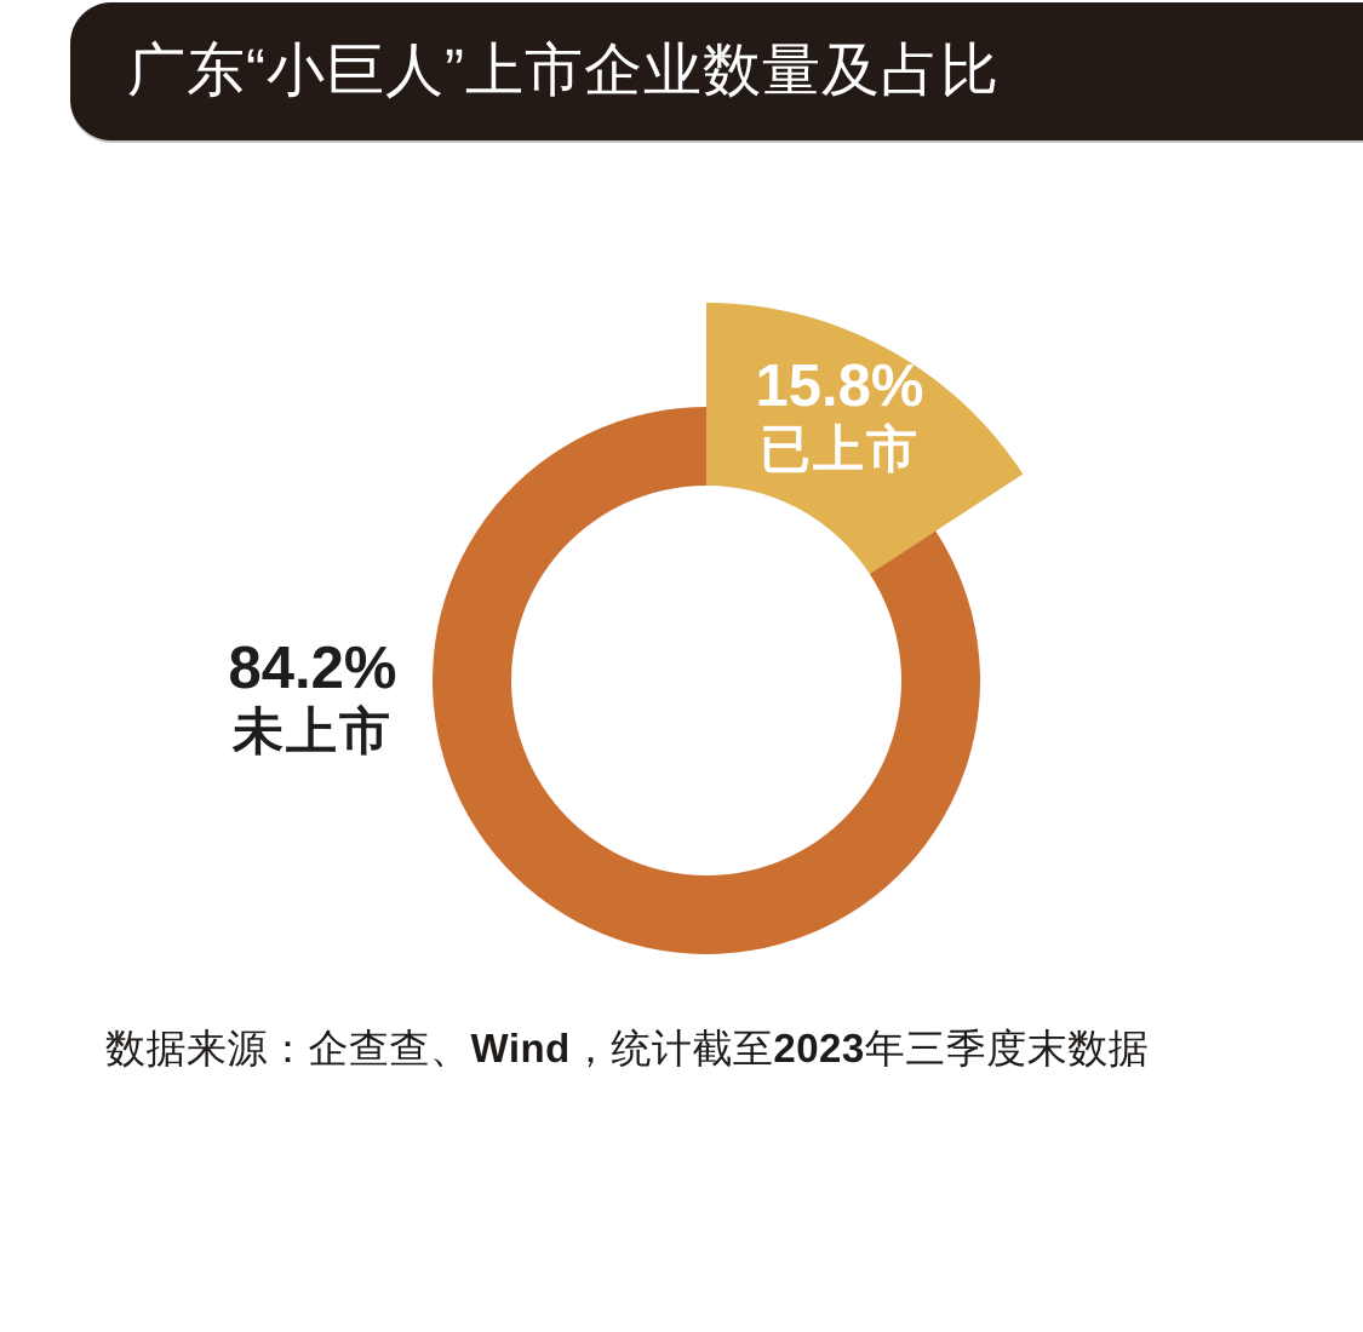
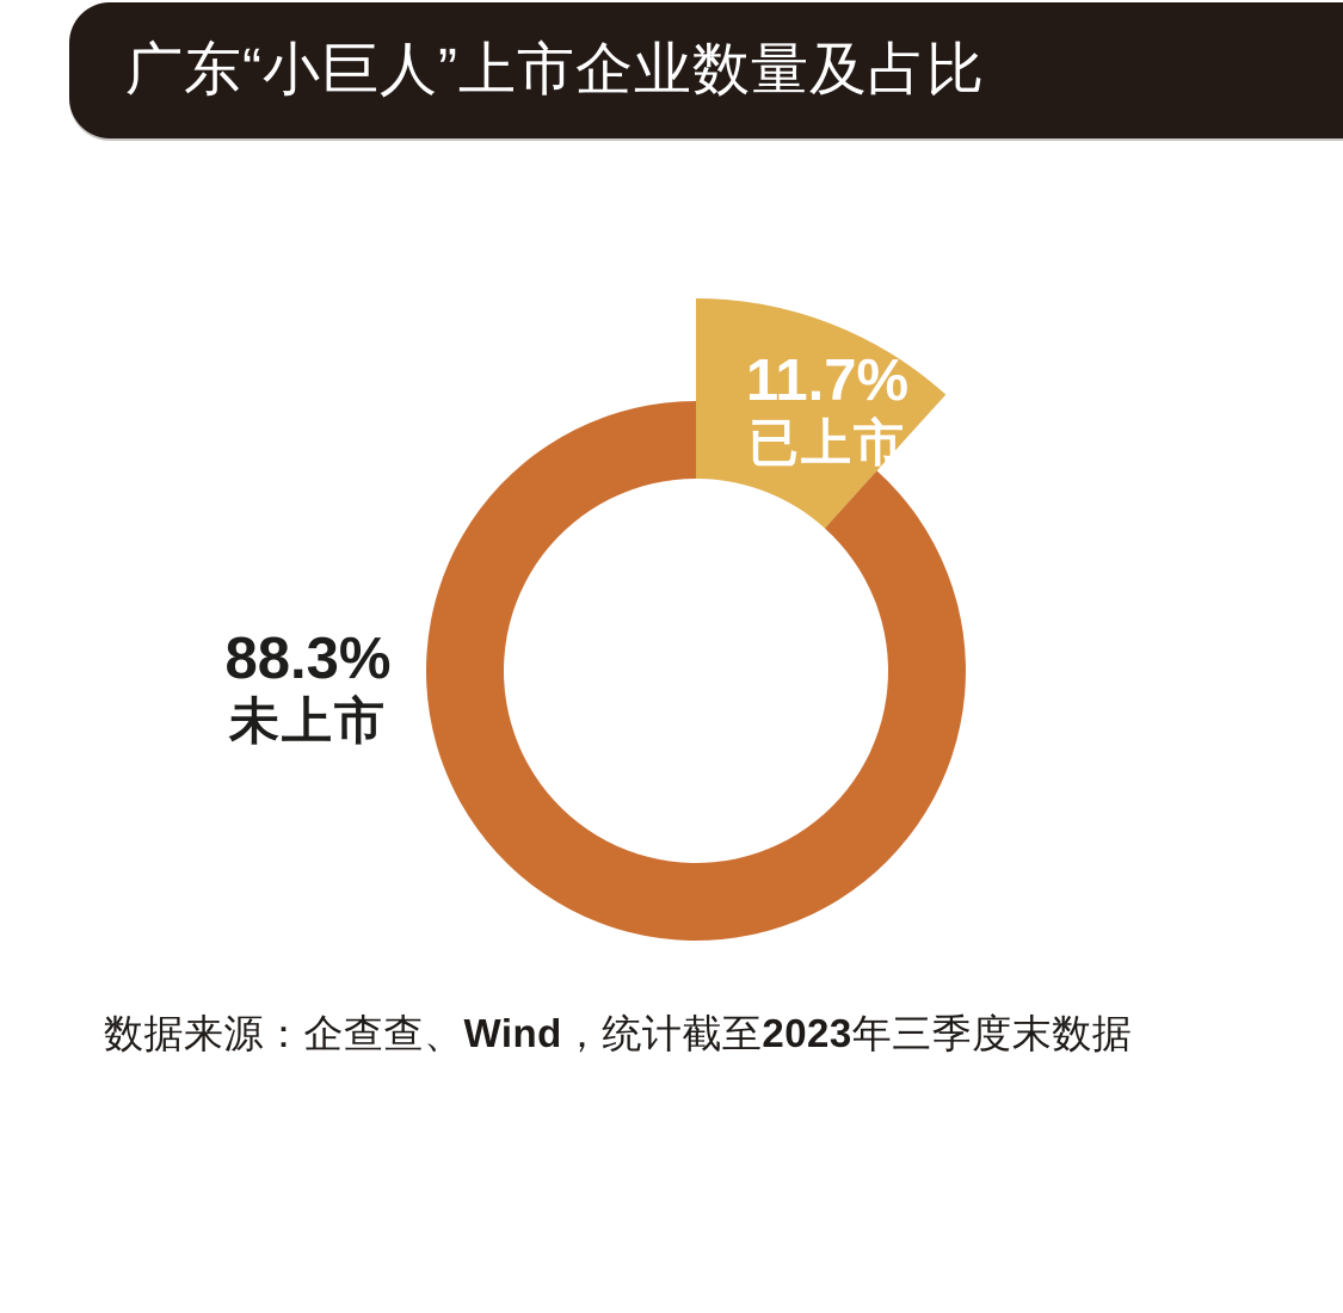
已上市: 15.8% -> 11.7%
未上市: 84.2% -> 88.3%
